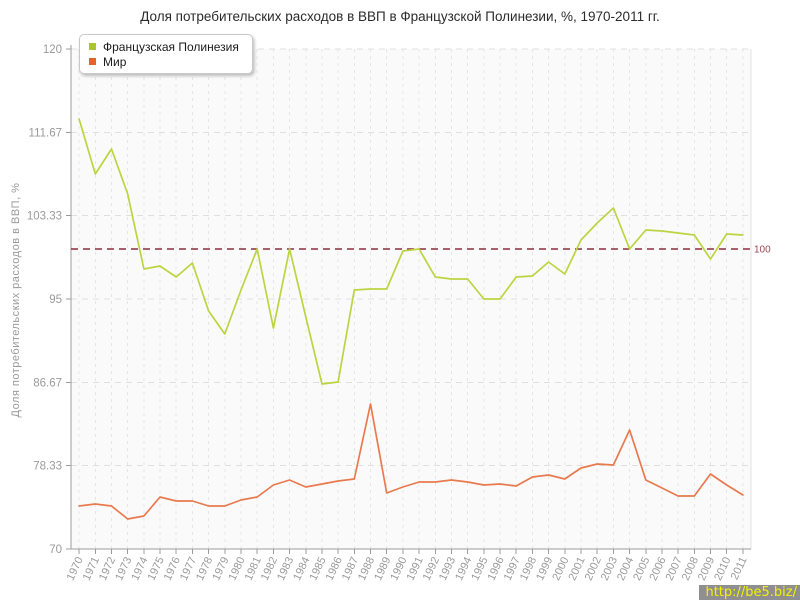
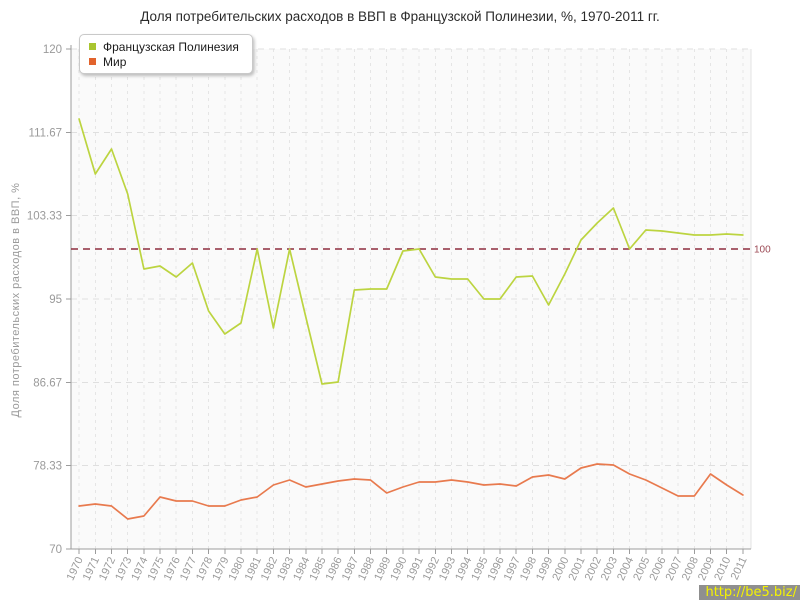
Французская Полинезия/1980: 95.9 -> 92.6
Мир/1988: 84.5 -> 76.9
Французская Полинезия/1999: 98.7 -> 94.4
Мир/2004: 81.9 -> 77.5
Французская Полинезия/2009: 99.0 -> 101.4
